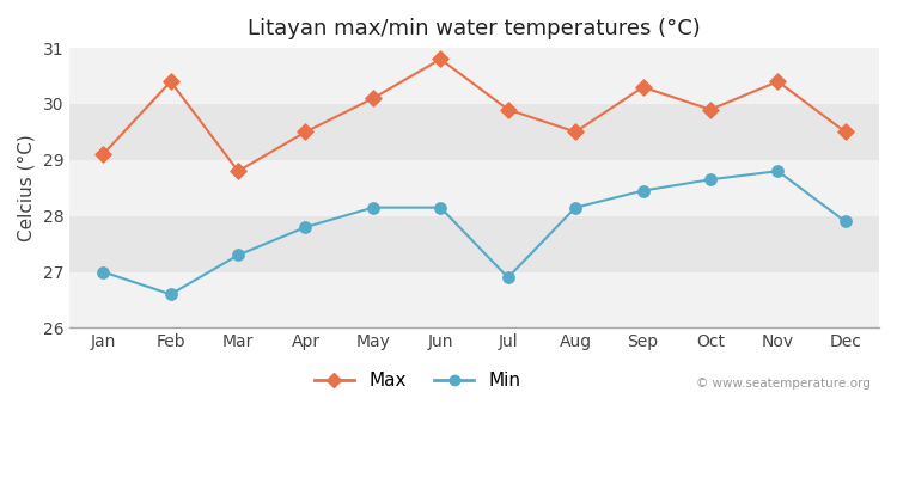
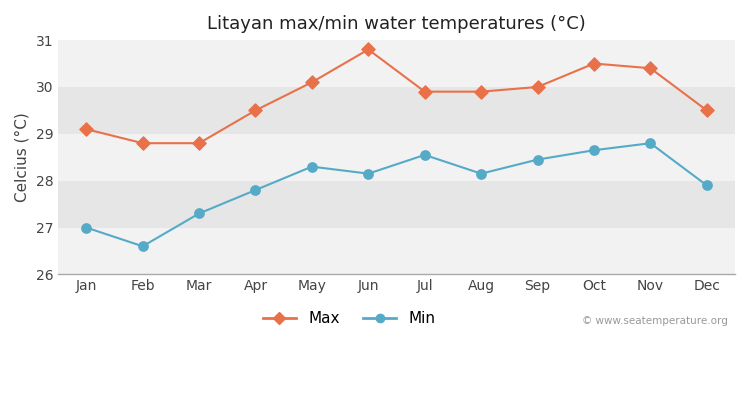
Max/Feb: 30.4 -> 28.8
Min/May: 28.15 -> 28.30
Min/Jul: 26.90 -> 28.55
Max/Aug: 29.5 -> 29.9
Max/Sep: 30.3 -> 30.0
Max/Oct: 29.9 -> 30.5
